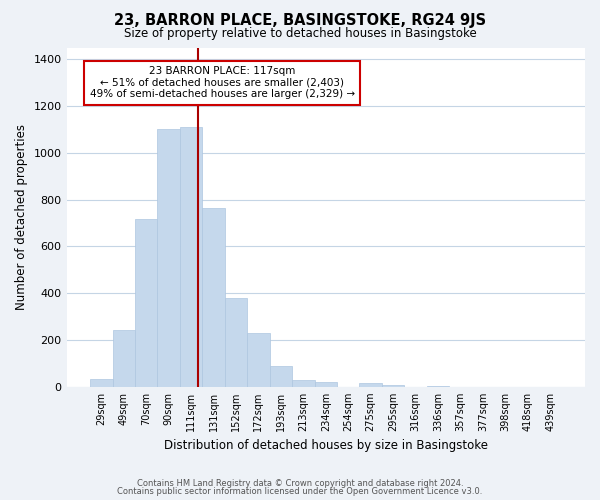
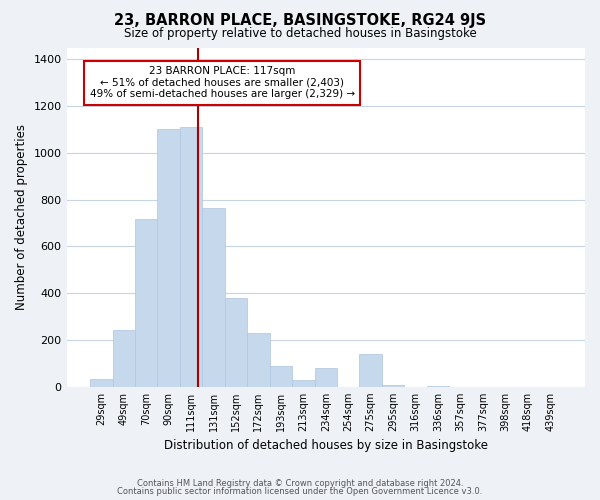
234sqm: 20 -> 80
275sqm: 15 -> 140
